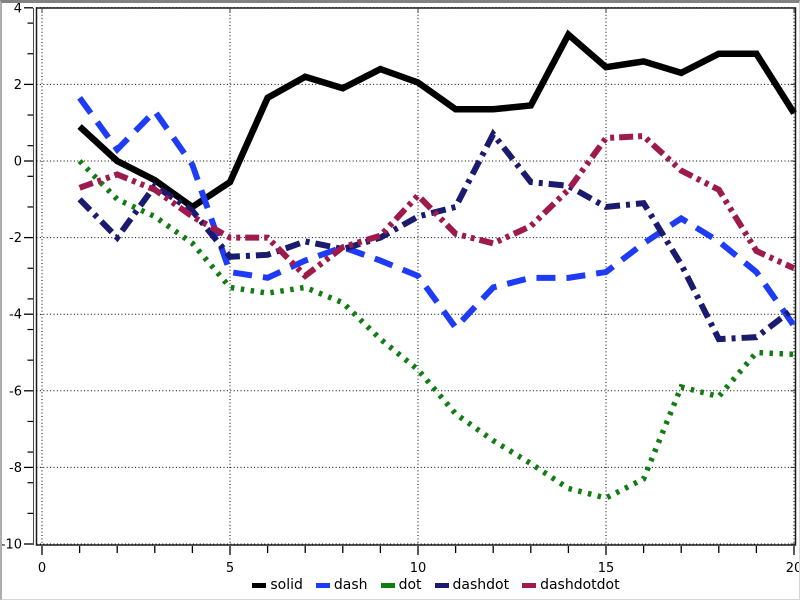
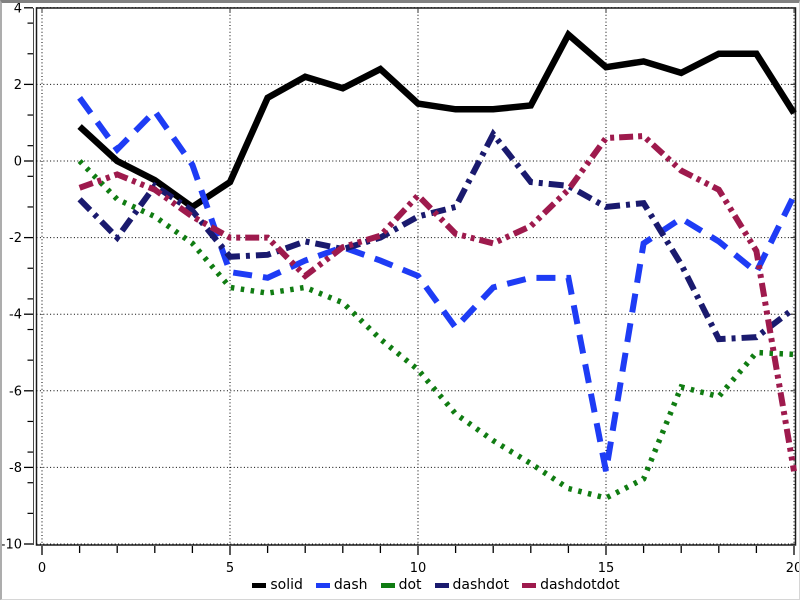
solid/10: 2.0 -> 1.5
dash/15: -2.9 -> -8.1
dash/20: -4.3 -> -0.9
dashdotdot/20: -2.8 -> -8.1
